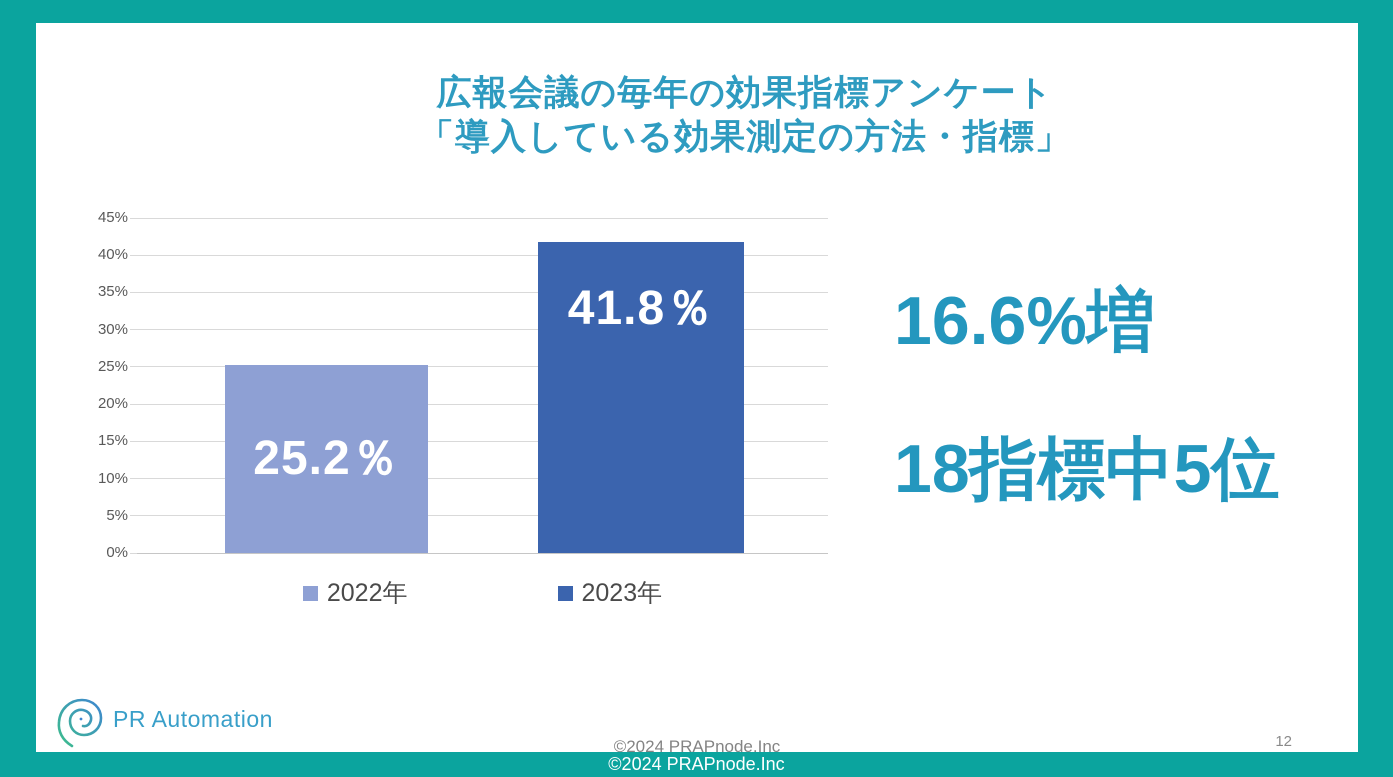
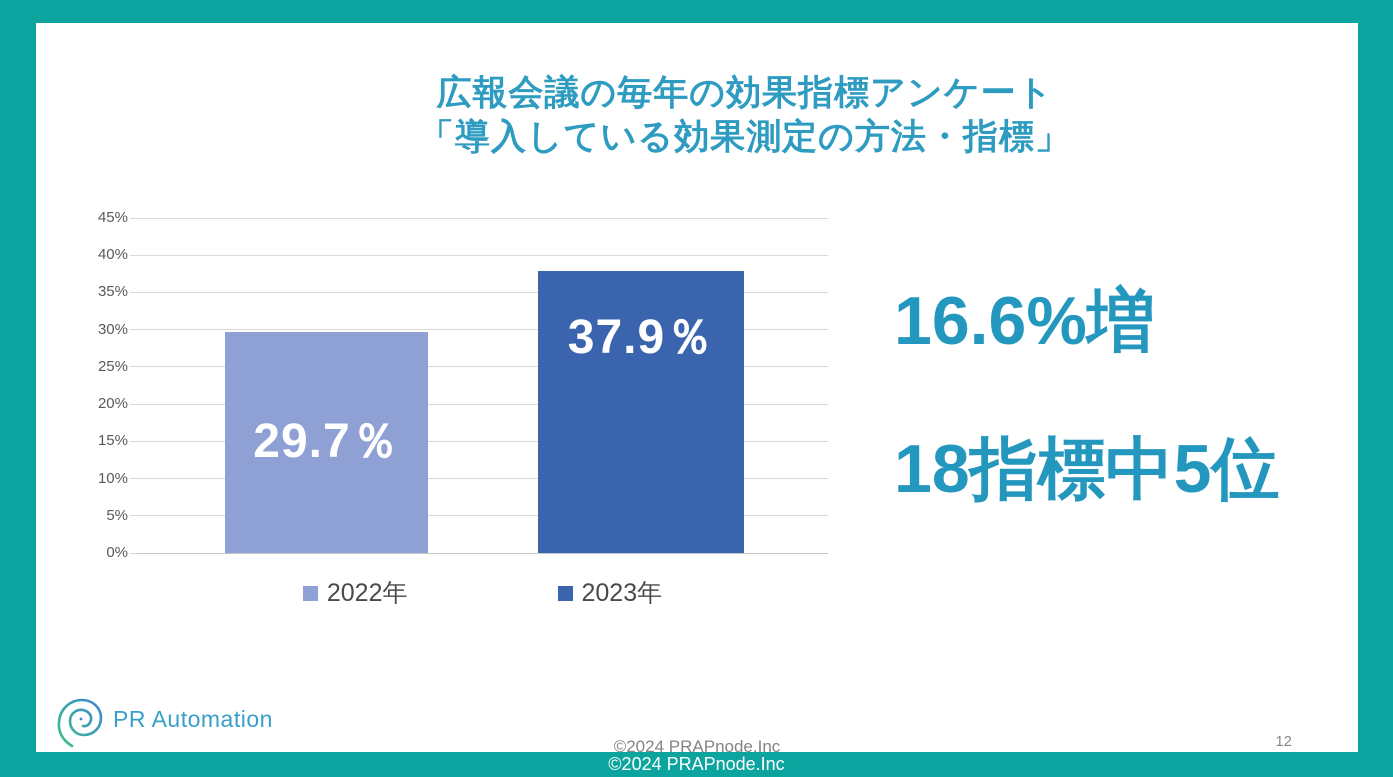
2022年: 25.2 -> 29.7
2023年: 41.8 -> 37.9
